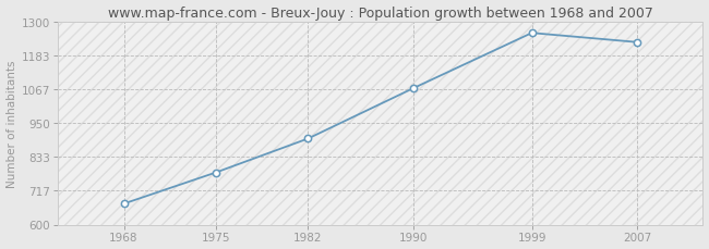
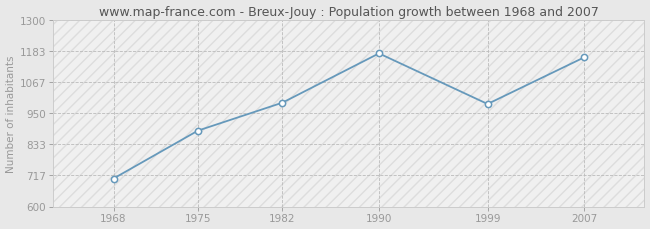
1968: 672 -> 705
1975: 780 -> 885
1982: 897 -> 990
1990: 1071 -> 1175
1999: 1262 -> 985
2007: 1230 -> 1160
